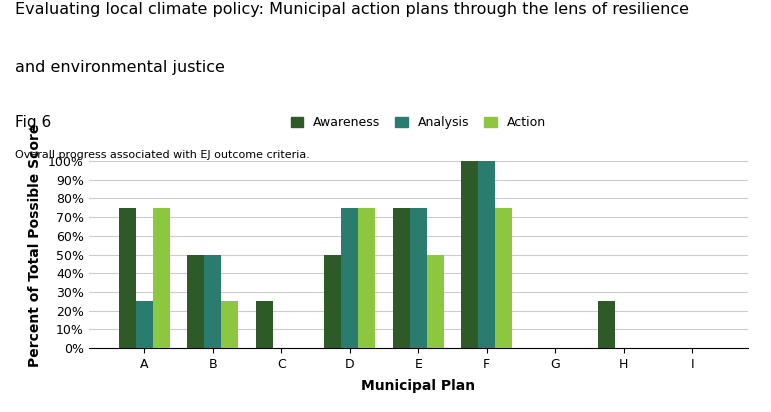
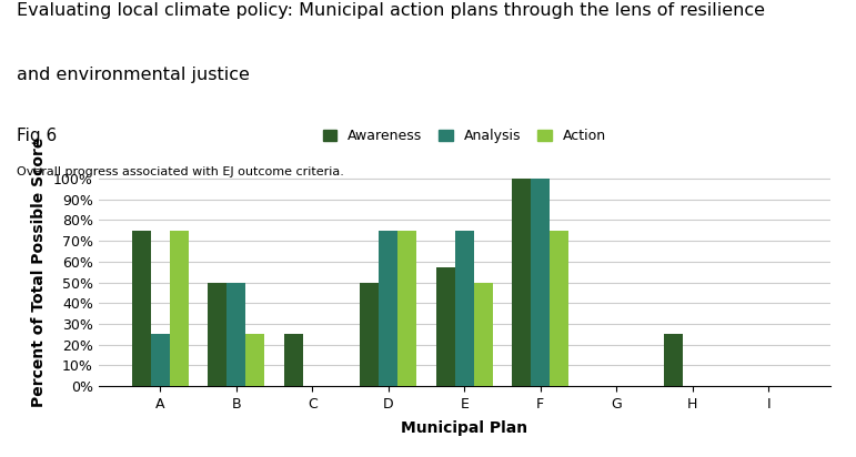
Awareness/E: 75% -> 57%
